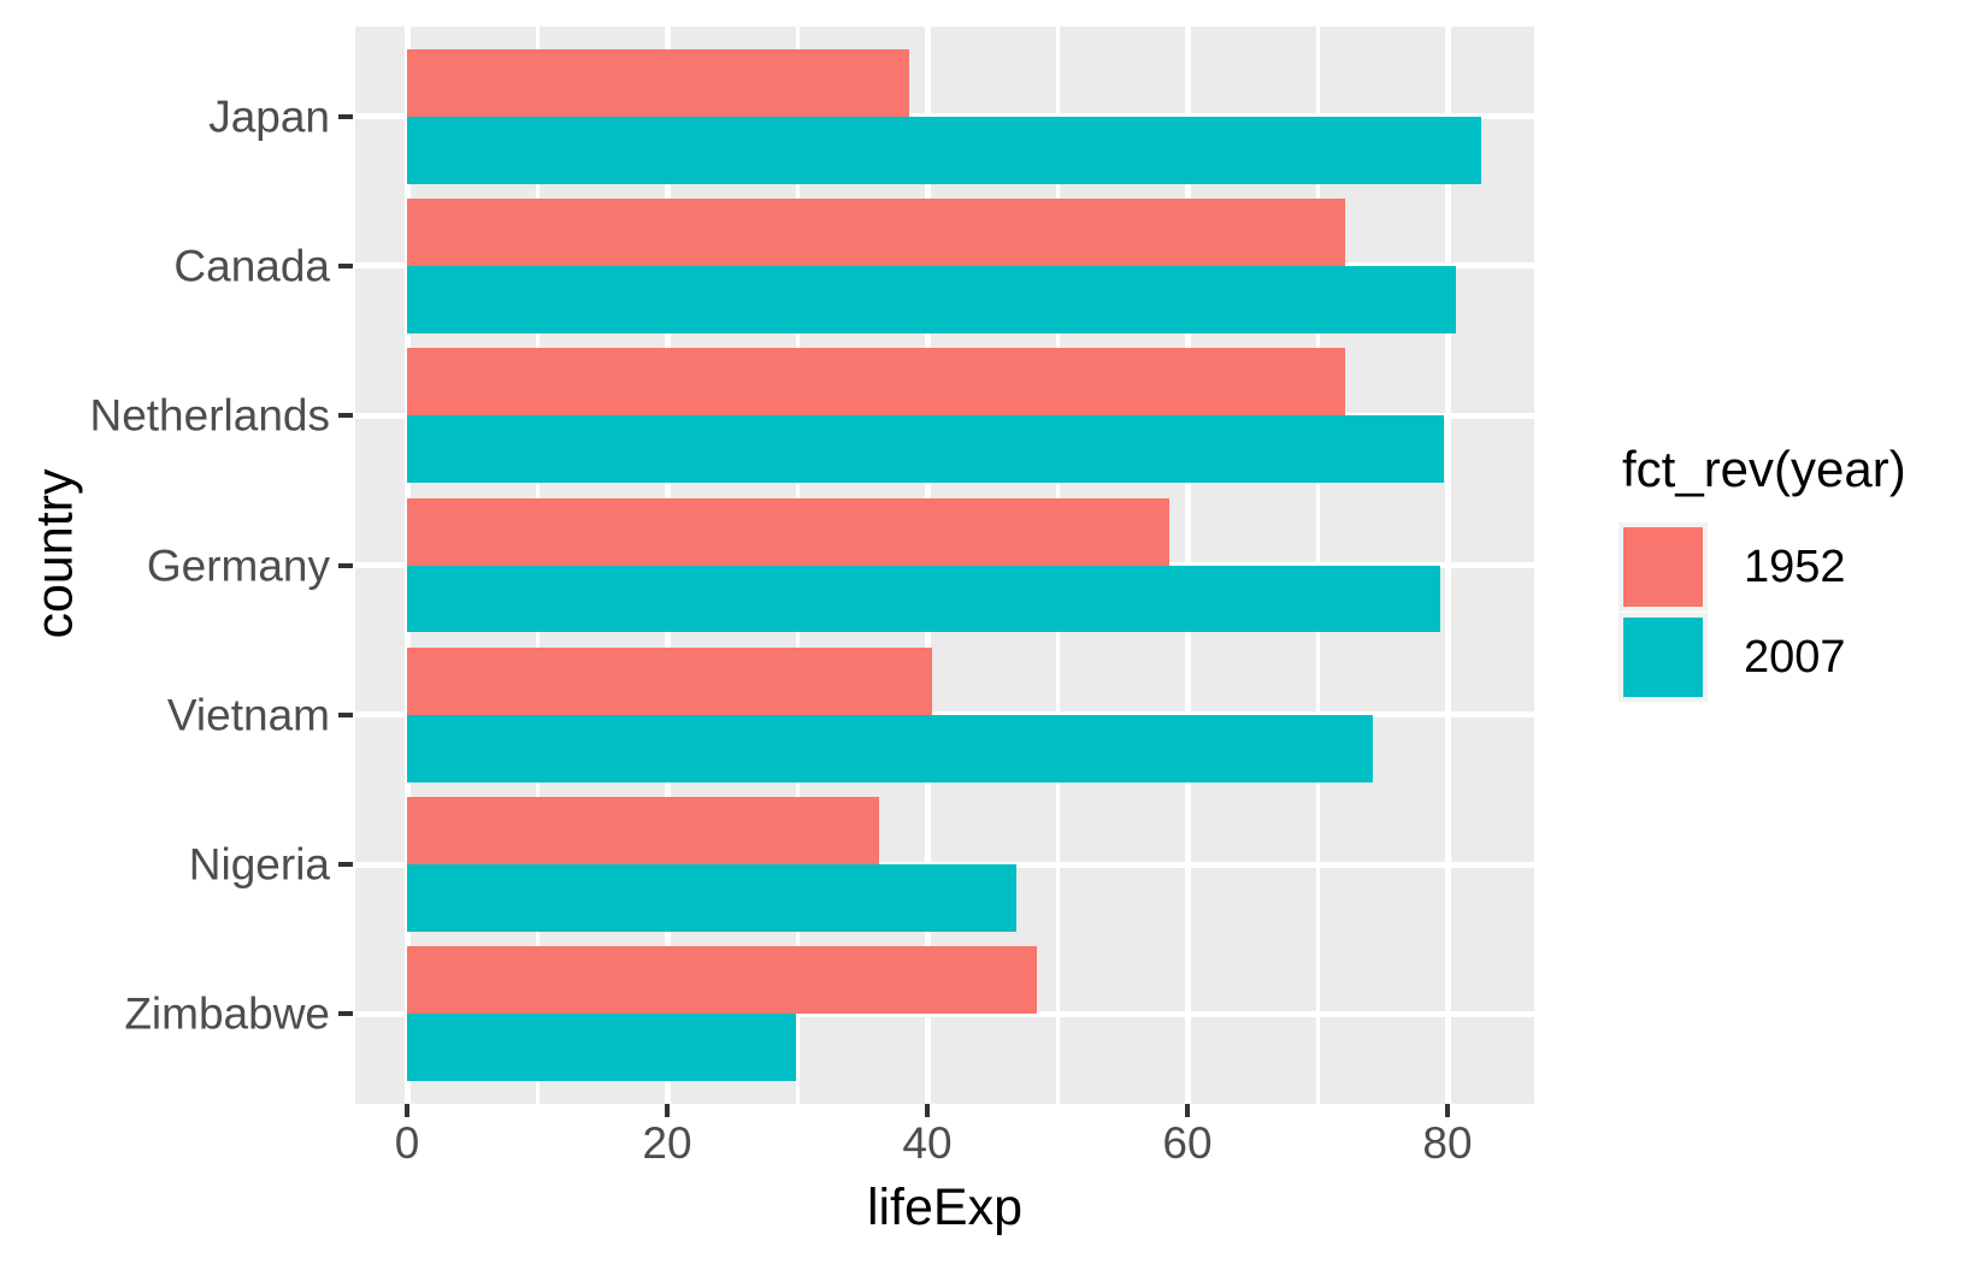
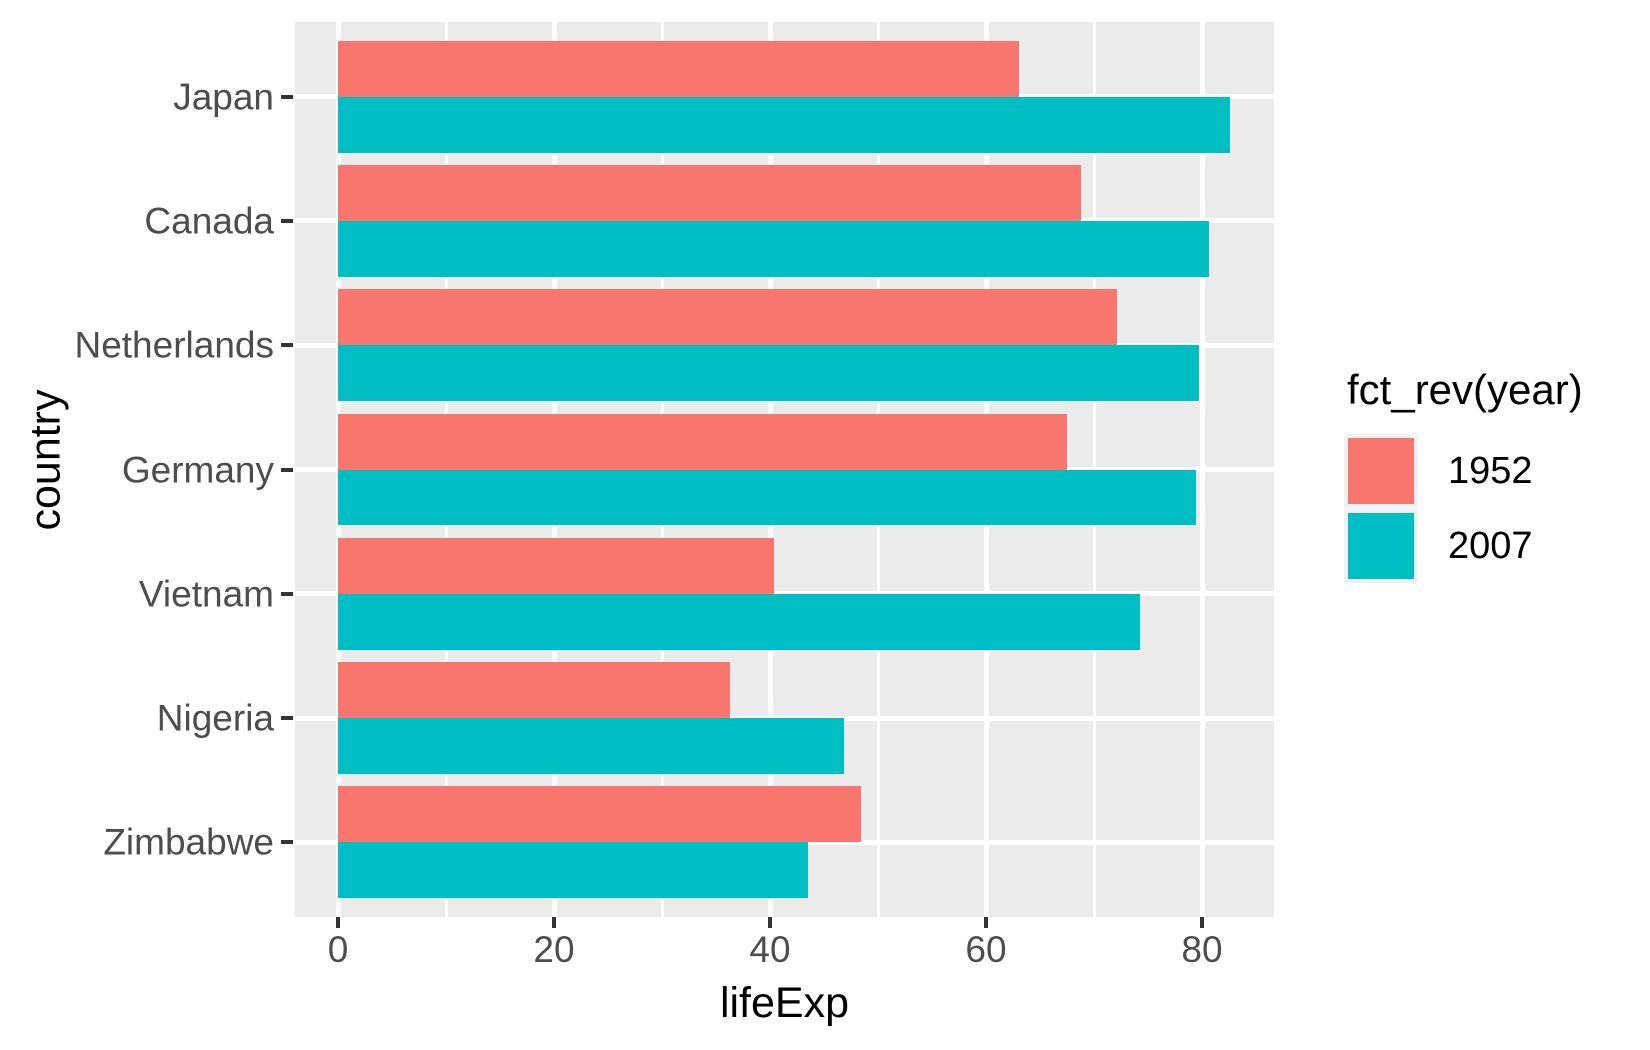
1952/Japan: 38.6 -> 63.0
1952/Canada: 72.1 -> 68.8
1952/Germany: 58.6 -> 67.5
2007/Zimbabwe: 29.9 -> 43.5
